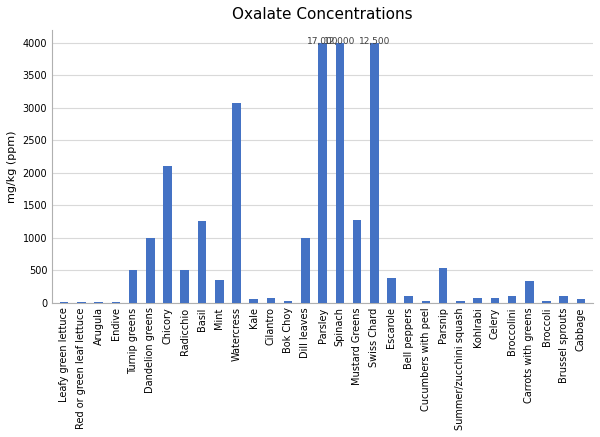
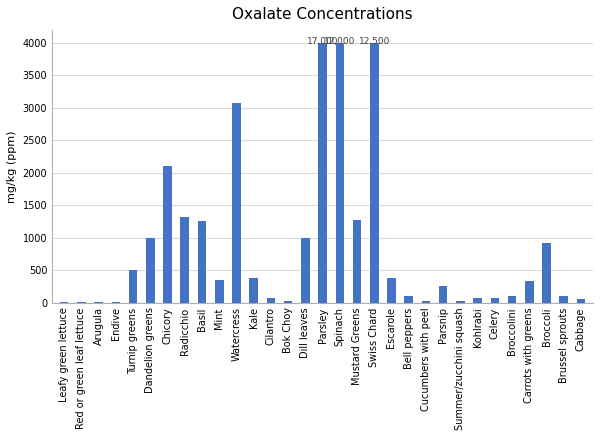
Radicchio: 500 -> 1320
Kale: 50 -> 380
Parsnip: 540 -> 260
Broccoli: 30 -> 920
